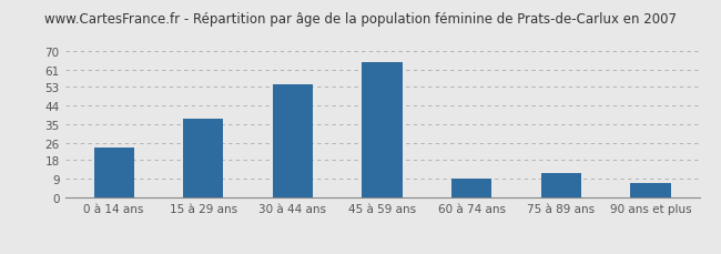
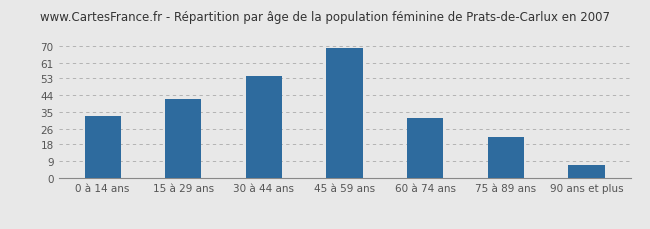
0 à 14 ans: 24 -> 33
15 à 29 ans: 38 -> 42
45 à 59 ans: 65 -> 69
60 à 74 ans: 9 -> 32
75 à 89 ans: 12 -> 22
